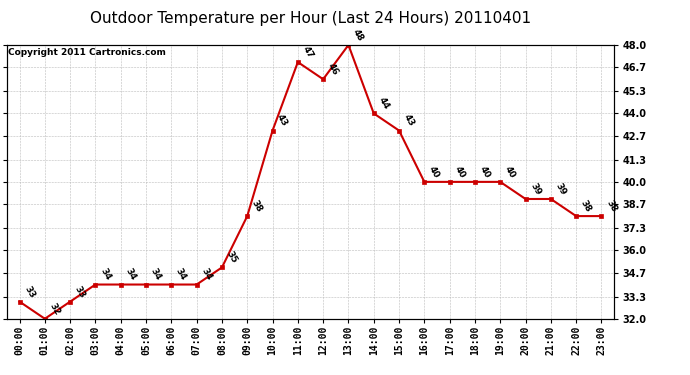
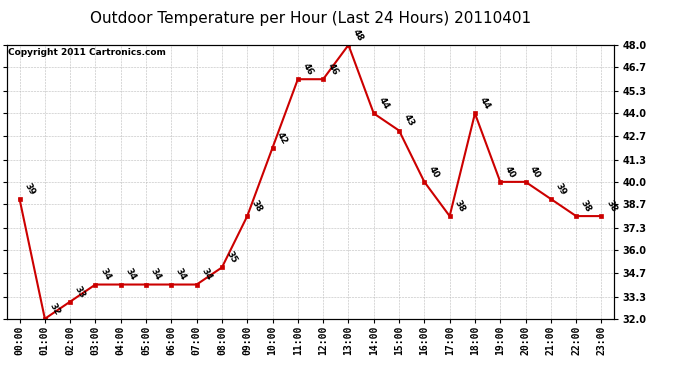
00:00: 33 -> 39
10:00: 43 -> 42
11:00: 47 -> 46
17:00: 40 -> 38
18:00: 40 -> 44
20:00: 39 -> 40
